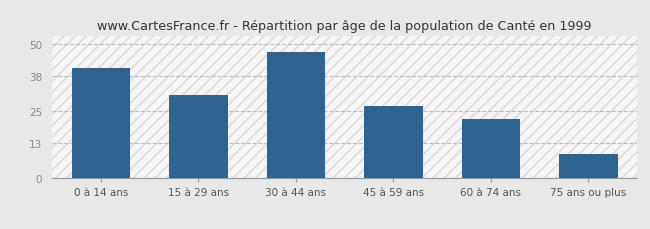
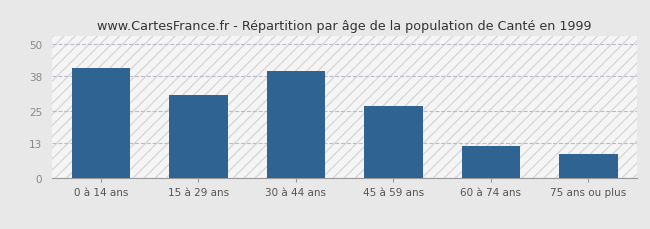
30 à 44 ans: 47 -> 40
60 à 74 ans: 22 -> 12
